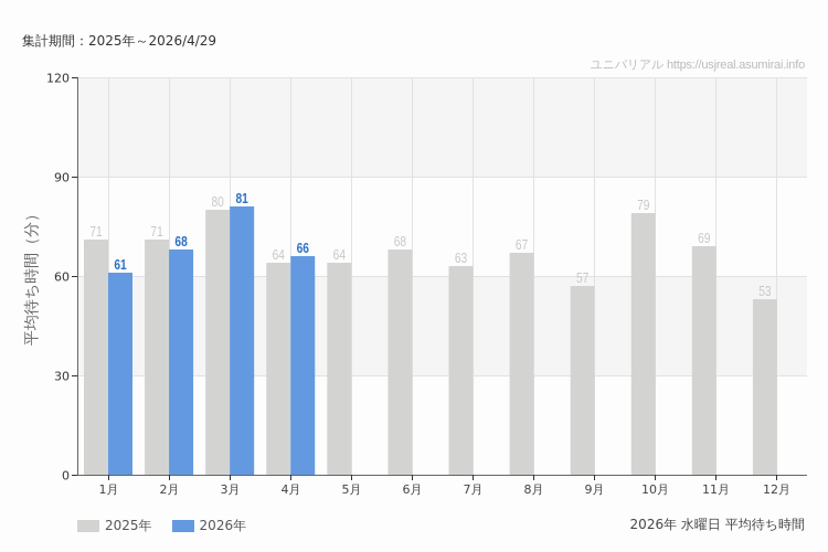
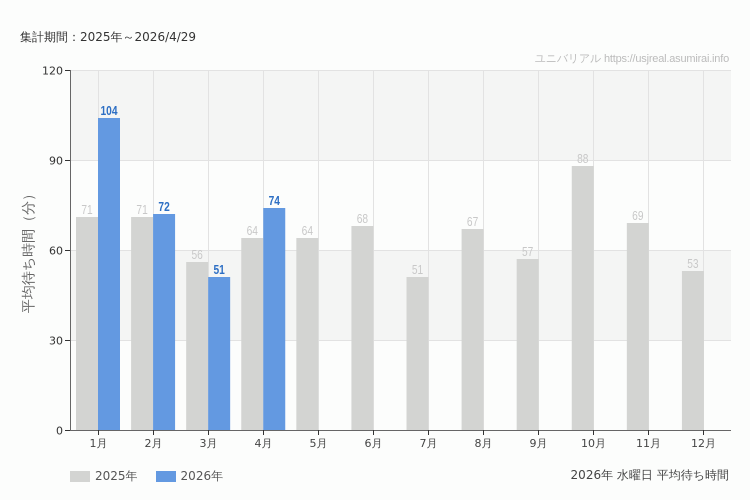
2026年/1月: 61 -> 104
2026年/2月: 68 -> 72
2025年/3月: 80 -> 56
2026年/3月: 81 -> 51
2026年/4月: 66 -> 74
2025年/7月: 63 -> 51
2025年/10月: 79 -> 88
